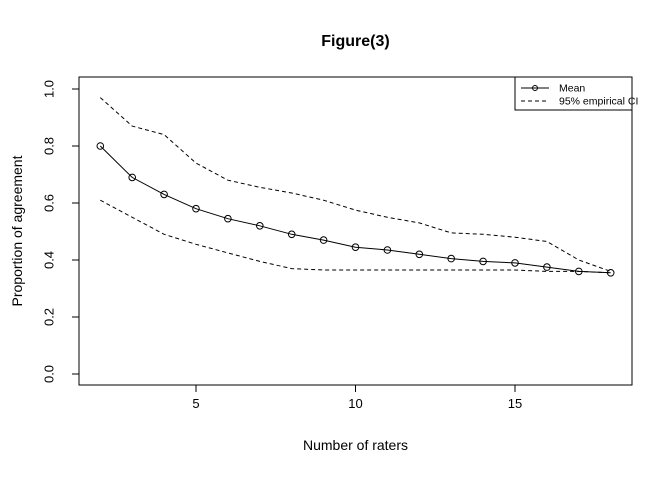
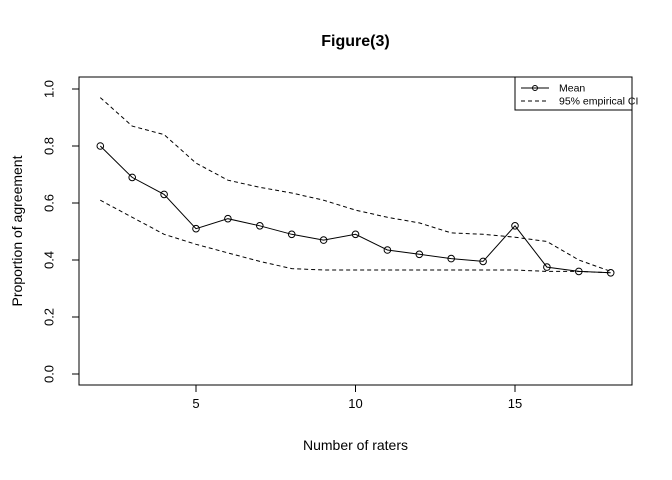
Mean/5: 0.58 -> 0.51
Mean/10: 0.45 -> 0.49
Mean/15: 0.39 -> 0.52
